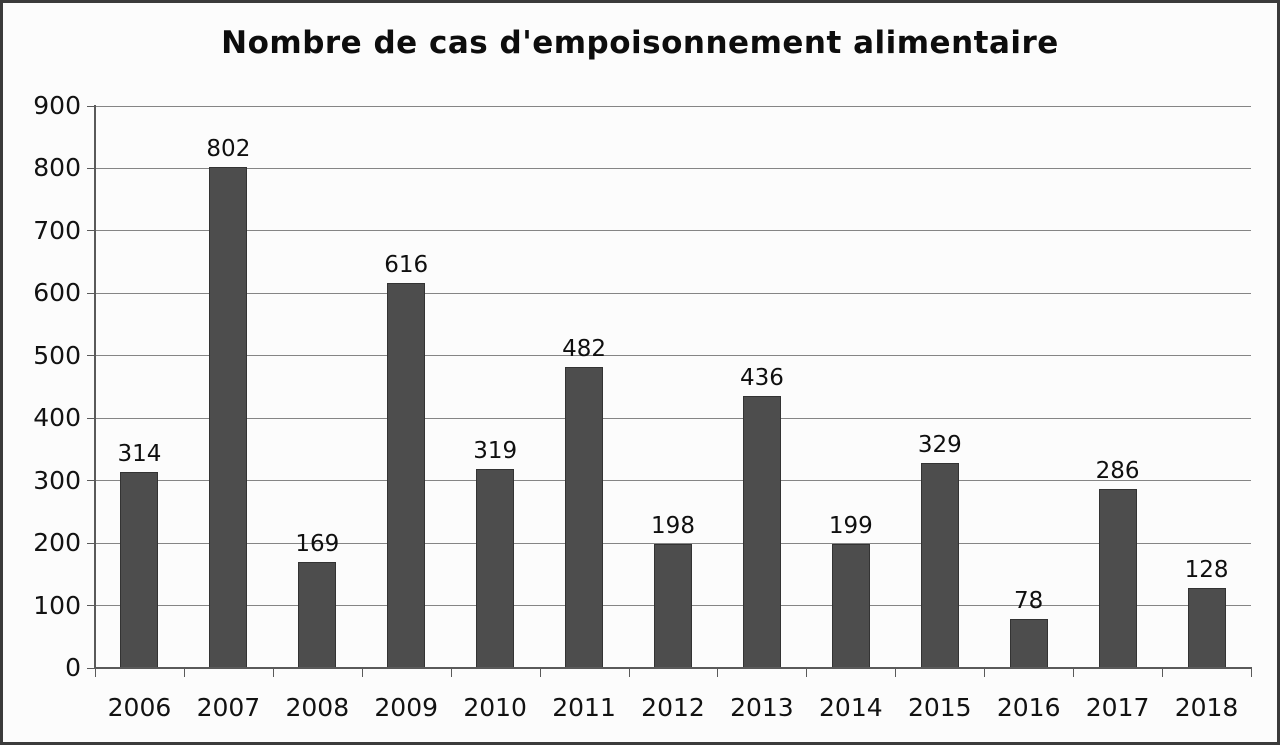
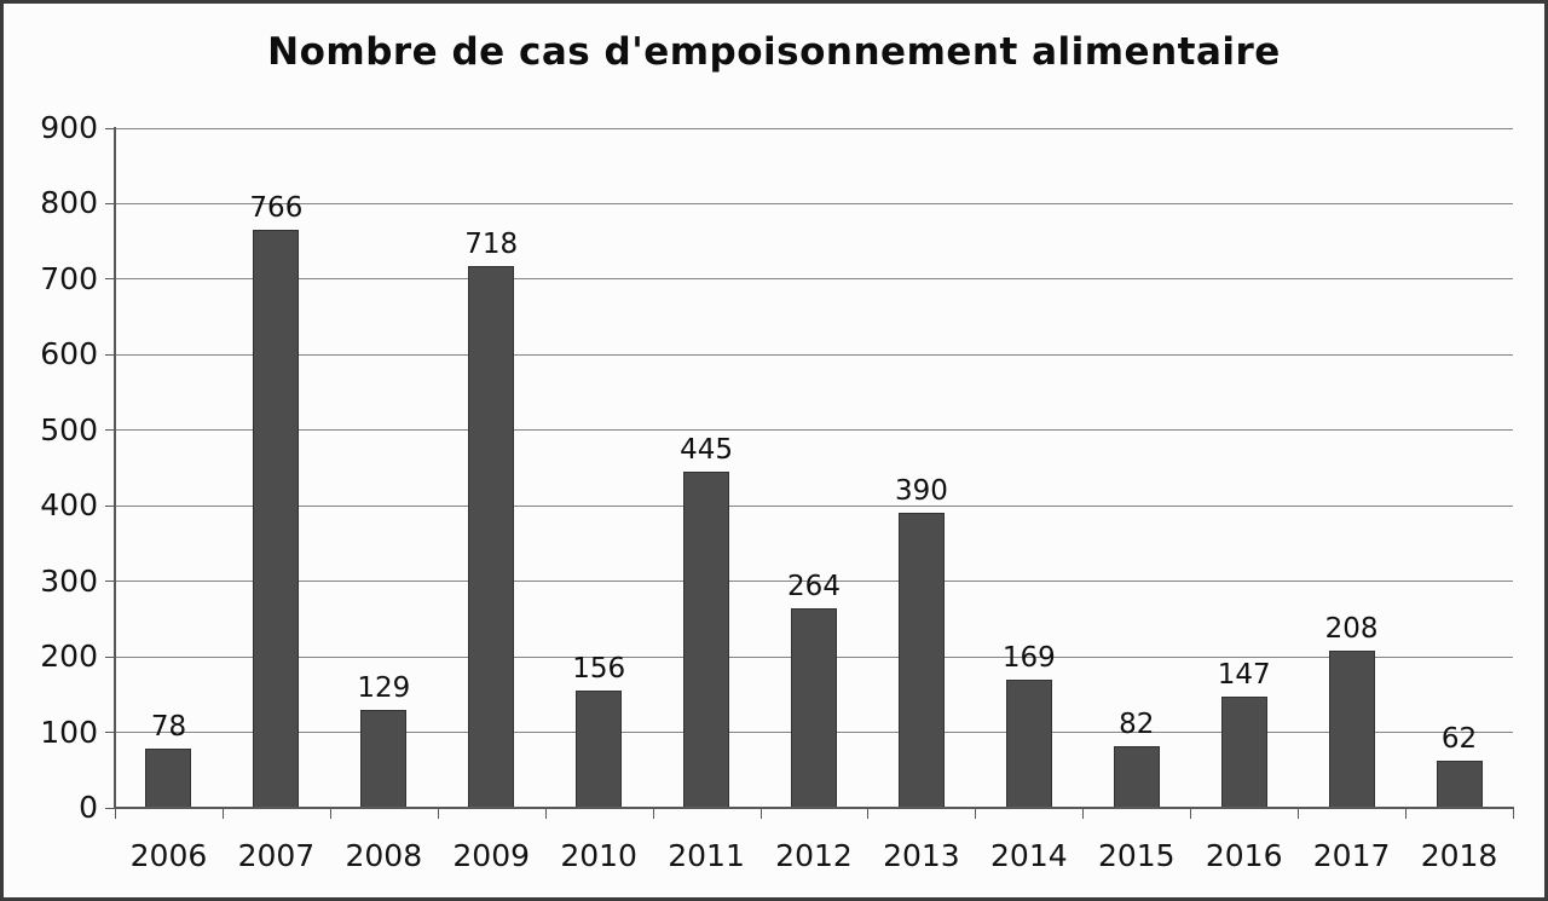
2006: 314 -> 78
2007: 802 -> 766
2008: 169 -> 129
2009: 616 -> 718
2010: 319 -> 156
2011: 482 -> 445
2012: 198 -> 264
2013: 436 -> 390
2014: 199 -> 169
2015: 329 -> 82
2016: 78 -> 147
2017: 286 -> 208
2018: 128 -> 62
